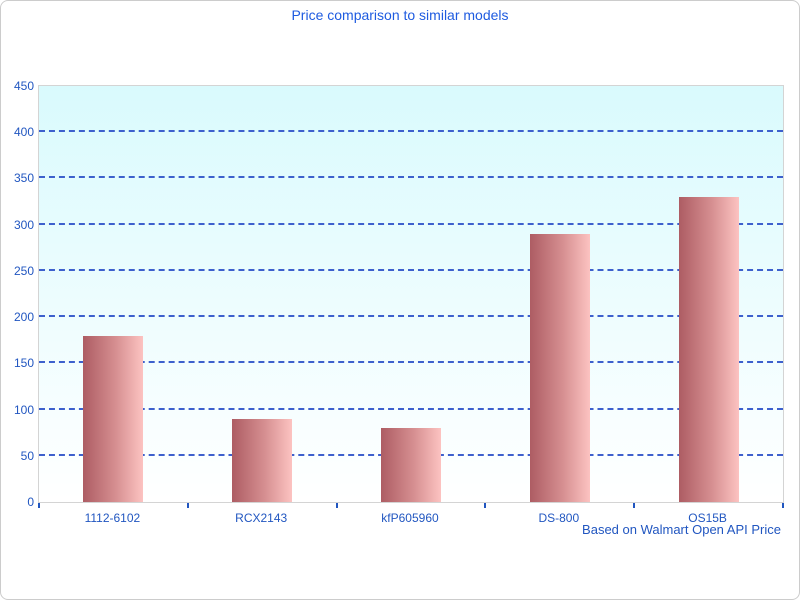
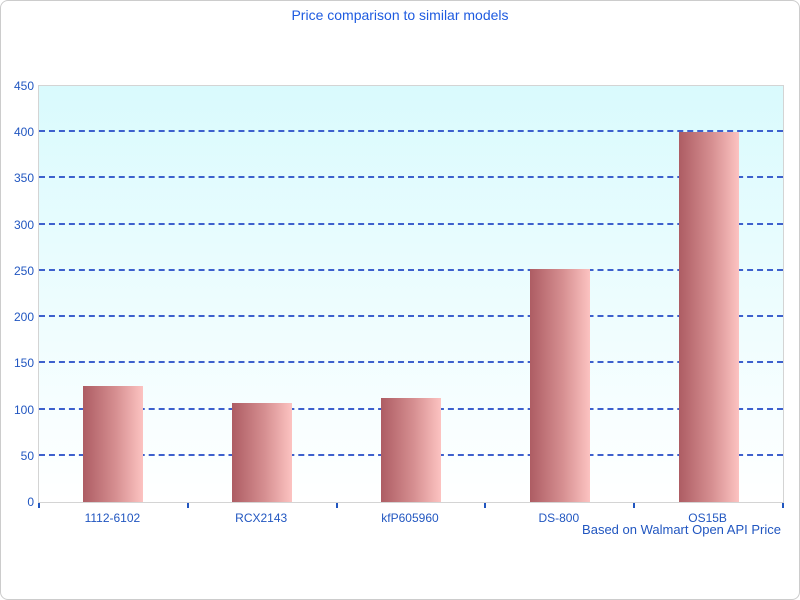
1112-6102: 180 -> 130
RCX2143: 90 -> 110
kfP605960: 80 -> 110
DS-800: 290 -> 250
OS15B: 330 -> 400
